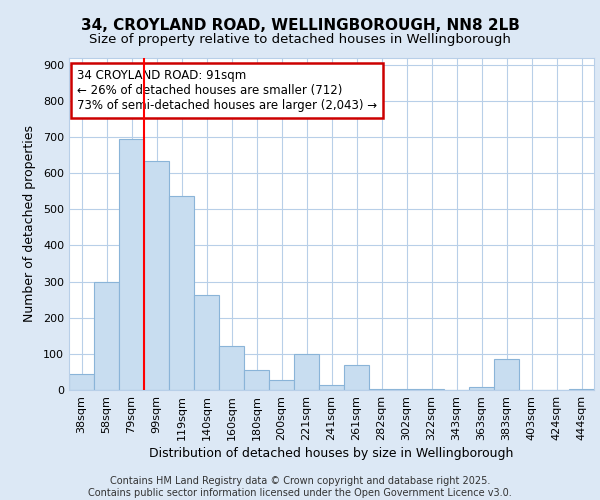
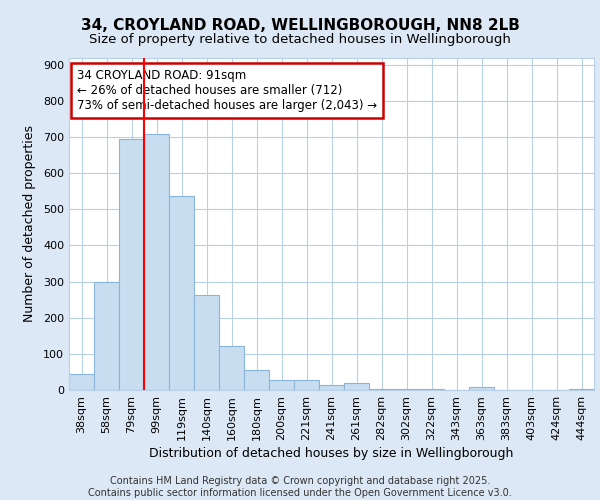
99sqm: 635 -> 707
221sqm: 100 -> 28
261sqm: 70 -> 18
383sqm: 85 -> 1
